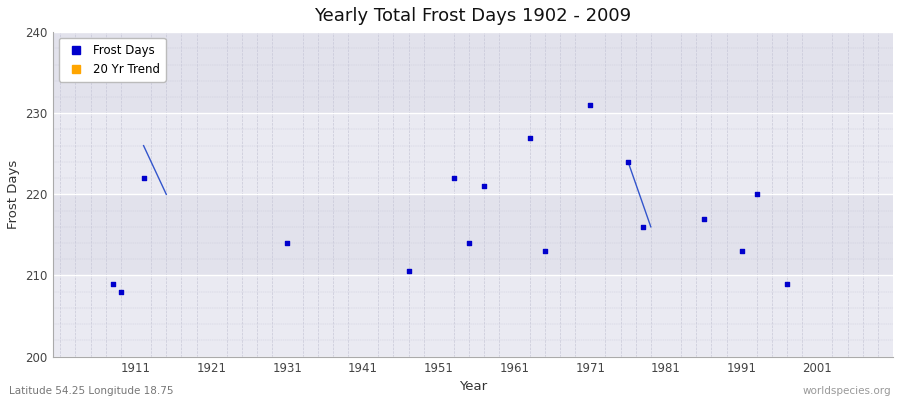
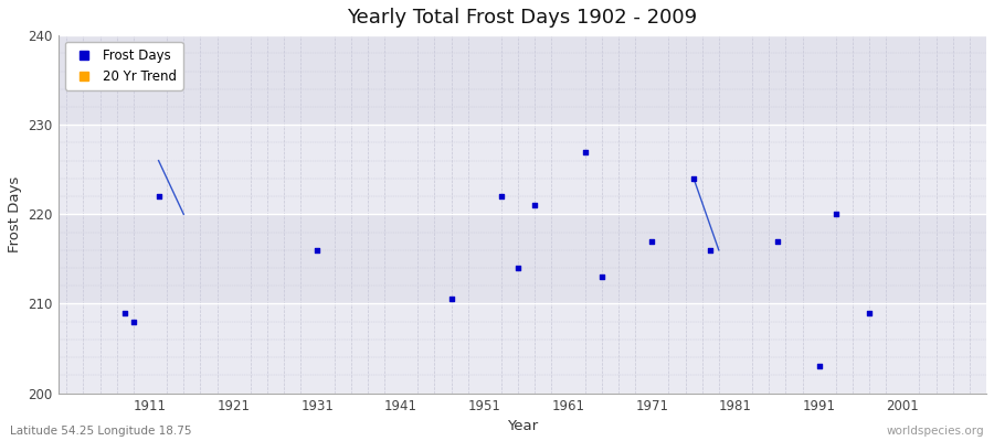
1931: 214.0 -> 216.0
1971: 231.0 -> 217.0
1991: 213.0 -> 203.0
